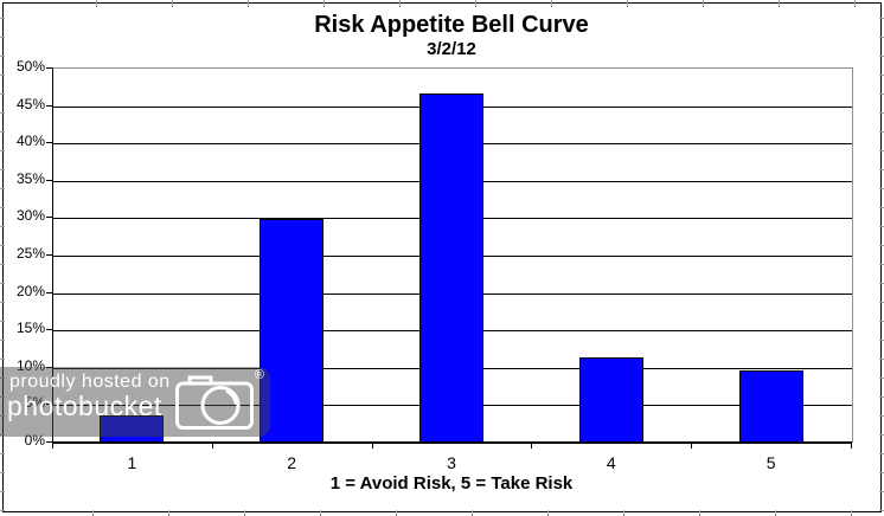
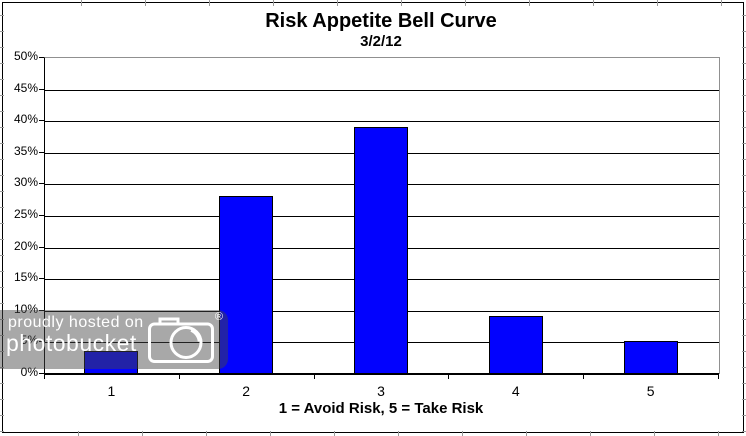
2: 30% -> 28%
3: 46% -> 39%
4: 11% -> 9%
5: 10% -> 5%
